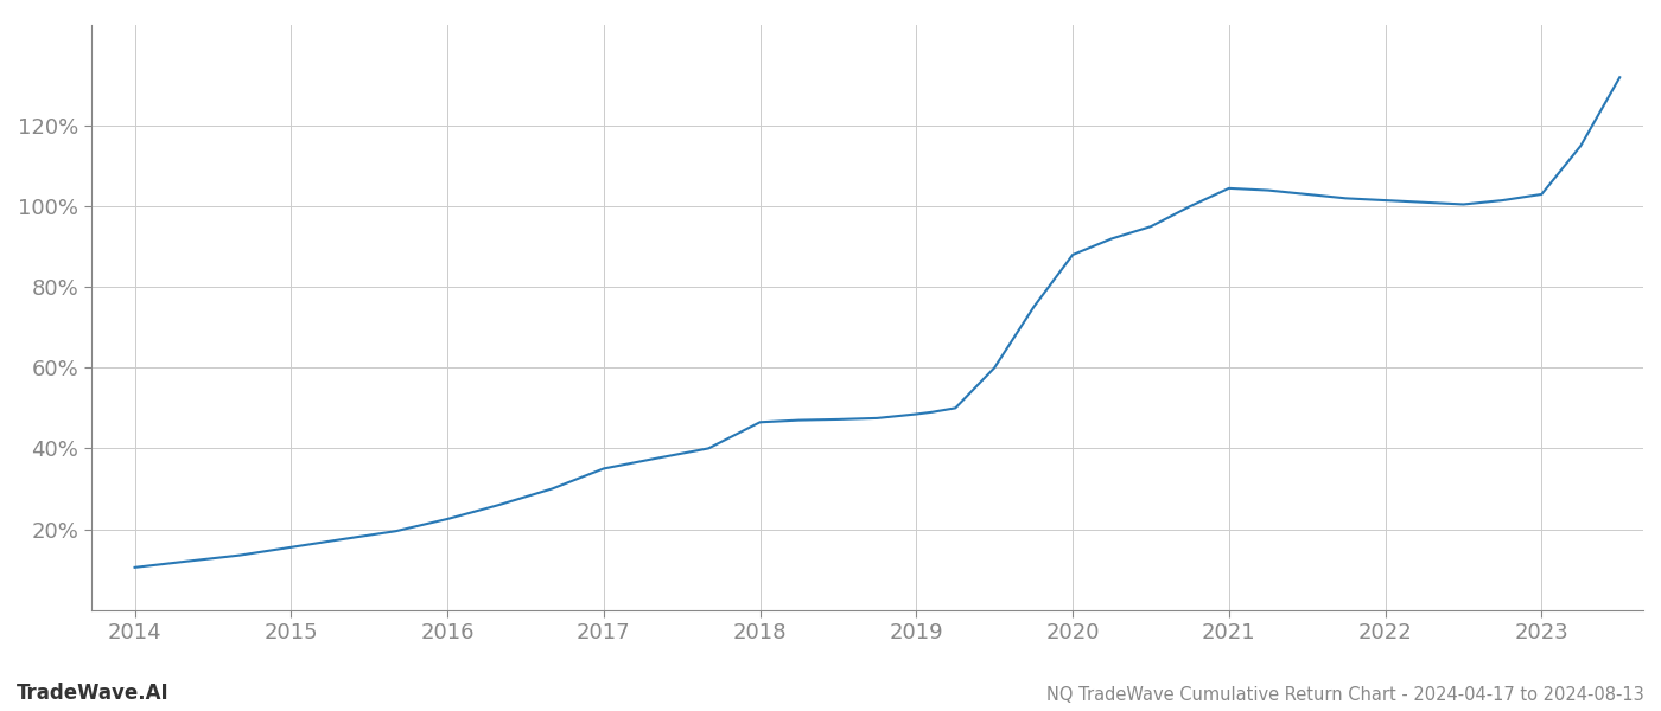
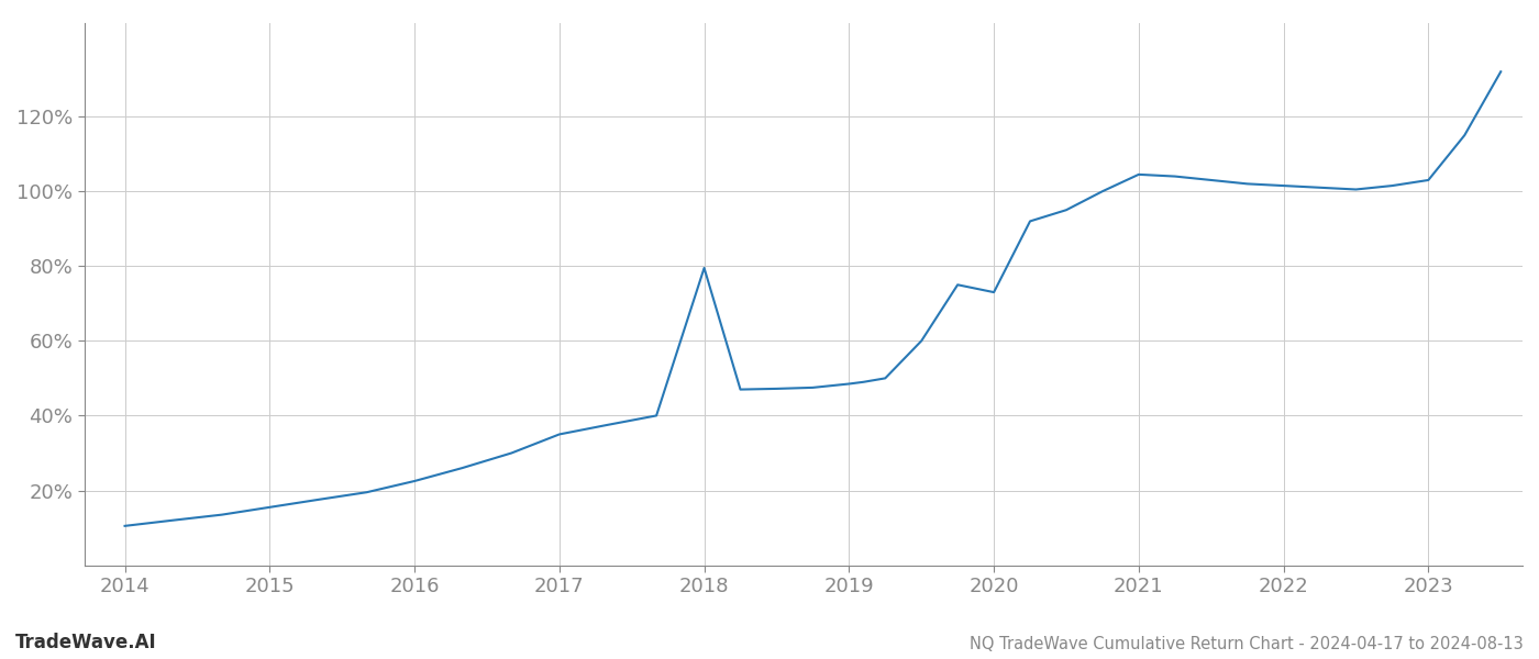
2018: 46.5% -> 79.5%
2020: 88.0% -> 73.0%
